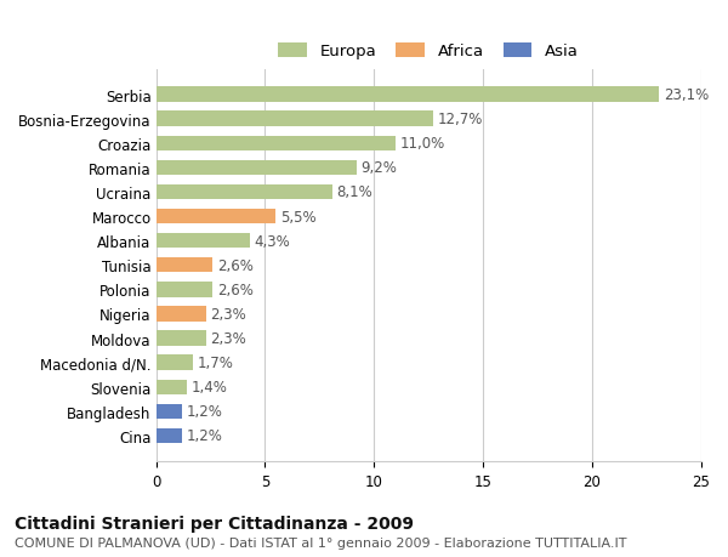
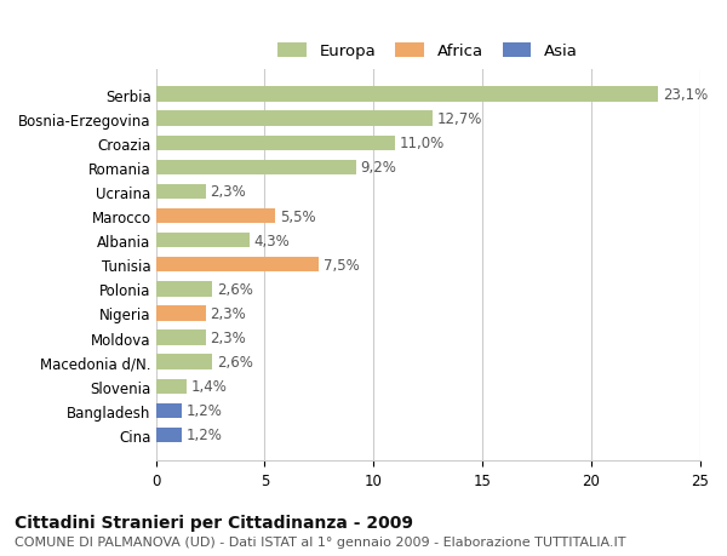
Ucraina: 8,1% -> 2,3%
Tunisia: 2,6% -> 7,5%
Macedonia d/N.: 1,7% -> 2,6%
